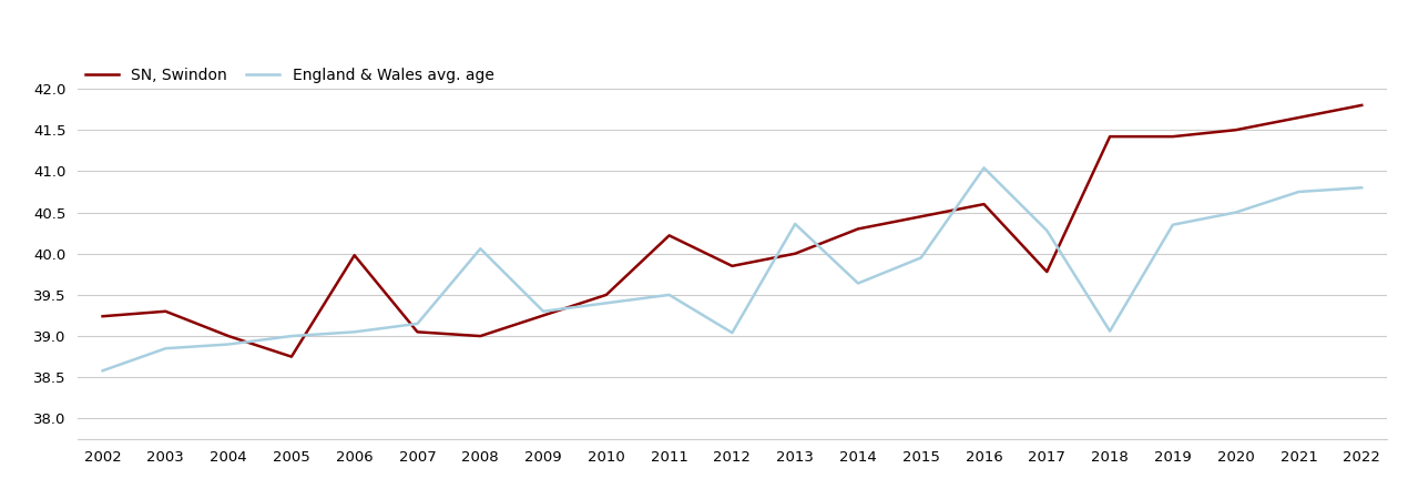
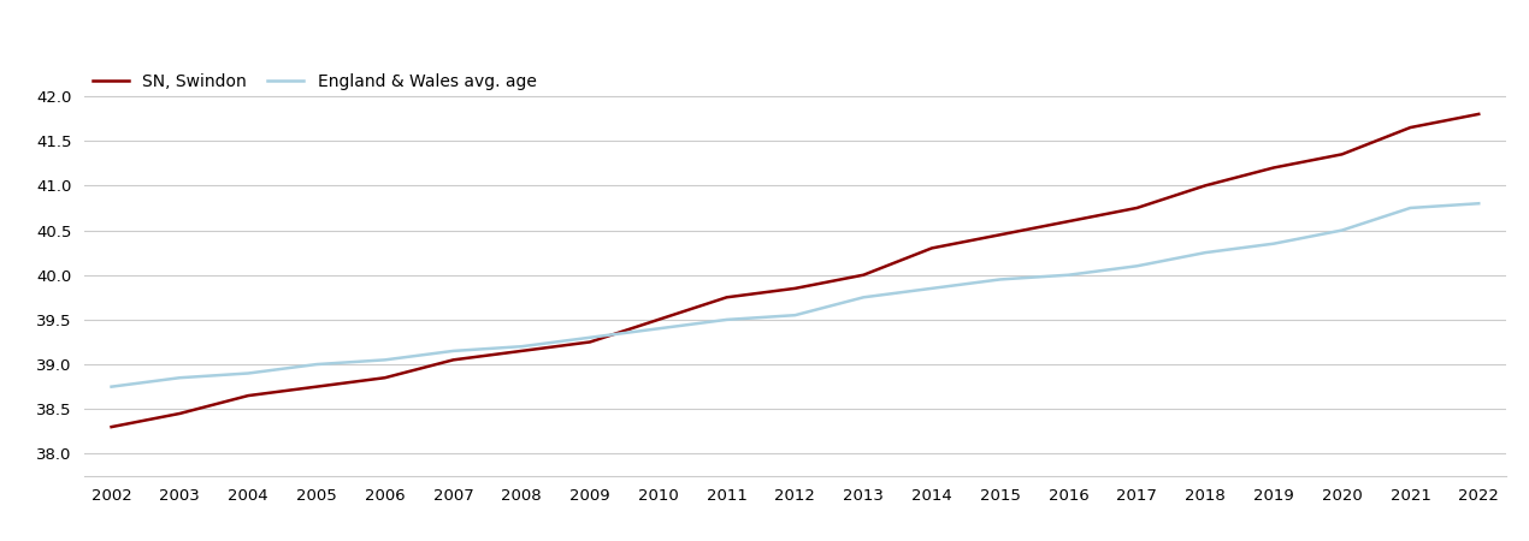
SN, Swindon/2002: 39.24 -> 38.30
England & Wales avg. age/2002: 38.58 -> 38.75
SN, Swindon/2003: 39.30 -> 38.45
SN, Swindon/2004: 39.00 -> 38.65
SN, Swindon/2006: 39.98 -> 38.85
SN, Swindon/2008: 39.00 -> 39.15
England & Wales avg. age/2008: 40.06 -> 39.20
SN, Swindon/2011: 40.22 -> 39.75
England & Wales avg. age/2012: 39.04 -> 39.55
England & Wales avg. age/2013: 40.36 -> 39.75
England & Wales avg. age/2014: 39.64 -> 39.85
England & Wales avg. age/2016: 41.04 -> 40.00
SN, Swindon/2017: 39.78 -> 40.75
England & Wales avg. age/2017: 40.28 -> 40.10
SN, Swindon/2018: 41.42 -> 41.00
England & Wales avg. age/2018: 39.06 -> 40.25
SN, Swindon/2019: 41.42 -> 41.20
SN, Swindon/2020: 41.50 -> 41.35
